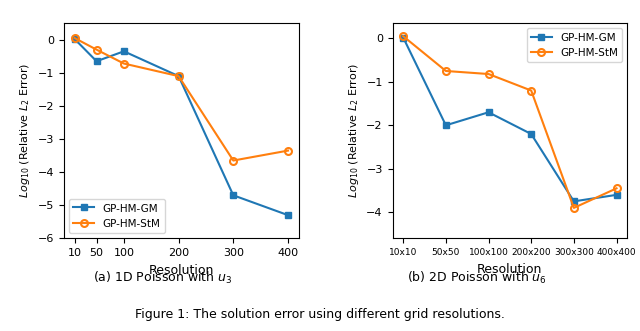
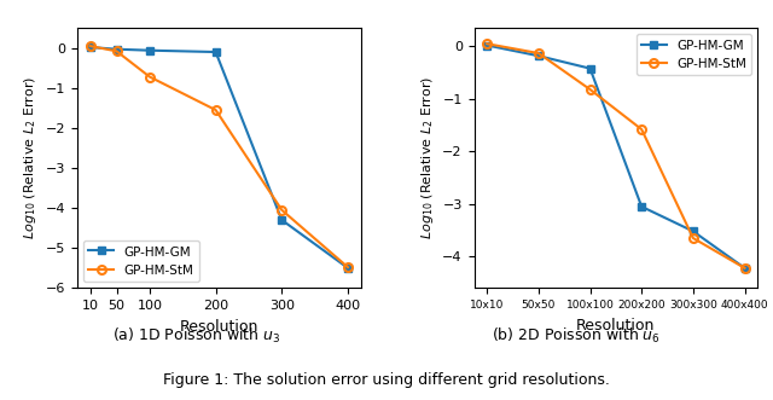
GP-HM-GM/50: -0.65 -> -0.03
GP-HM-StM/50: -0.30 -> -0.08
GP-HM-GM/100: -0.35 -> -0.06
GP-HM-GM/200: -1.10 -> -0.10
GP-HM-StM/200: -1.10 -> -1.55
GP-HM-GM/300: -4.70 -> -4.30
GP-HM-StM/300: -3.65 -> -4.05
GP-HM-GM/400: -5.30 -> -5.50
GP-HM-StM/400: -3.35 -> -5.48
GP-HM-GM/50x50: -2.00 -> -0.18
GP-HM-StM/50x50: -0.75 -> -0.13
GP-HM-GM/100x100: -1.70 -> -0.42
GP-HM-GM/200x200: -2.20 -> -3.05
GP-HM-StM/200x200: -1.20 -> -1.58
GP-HM-GM/300x300: -3.75 -> -3.52
GP-HM-StM/300x300: -3.90 -> -3.65
GP-HM-GM/400x400: -3.60 -> -4.22
GP-HM-StM/400x400: -3.45 -> -4.22
